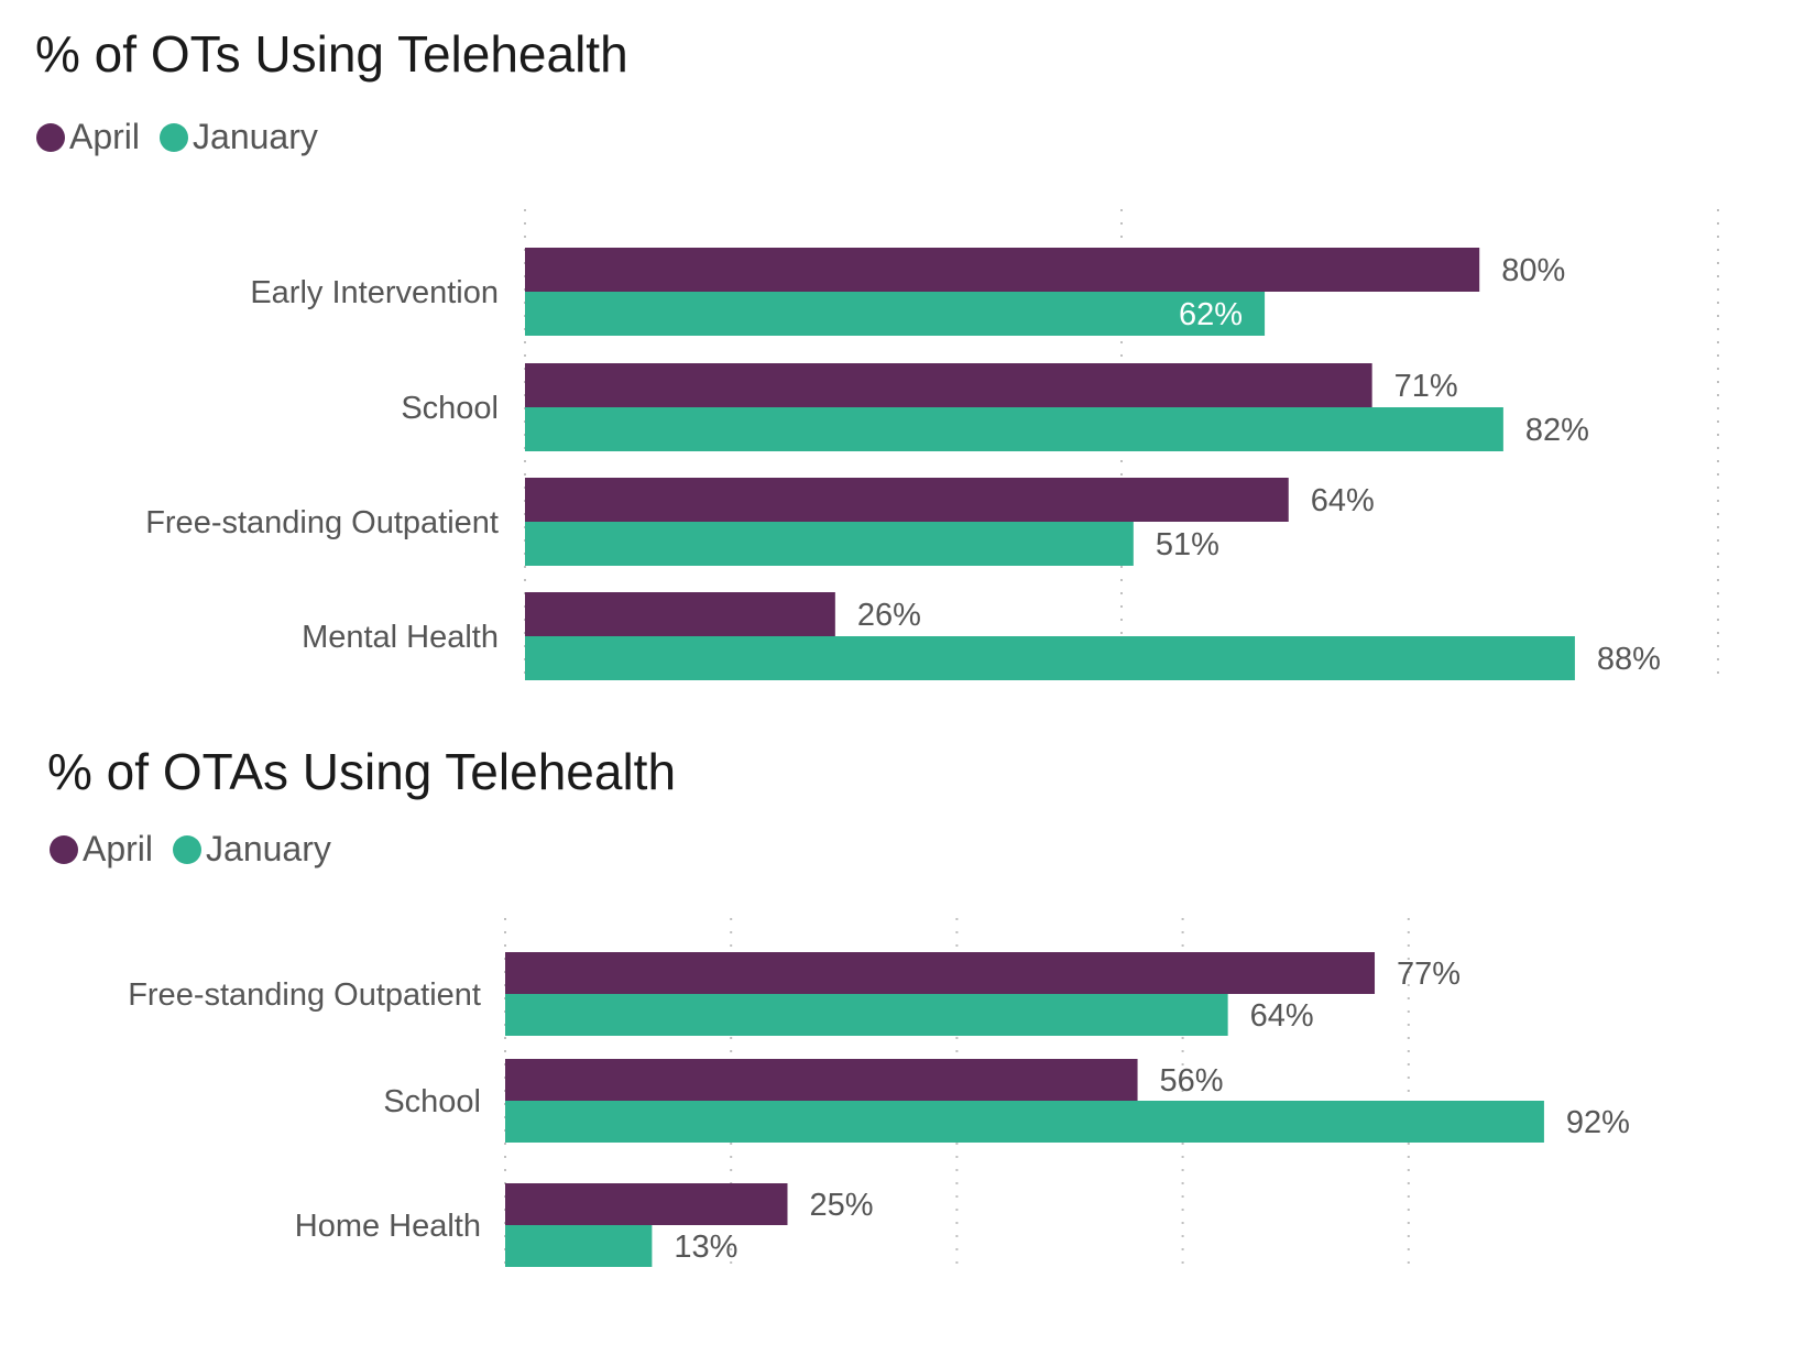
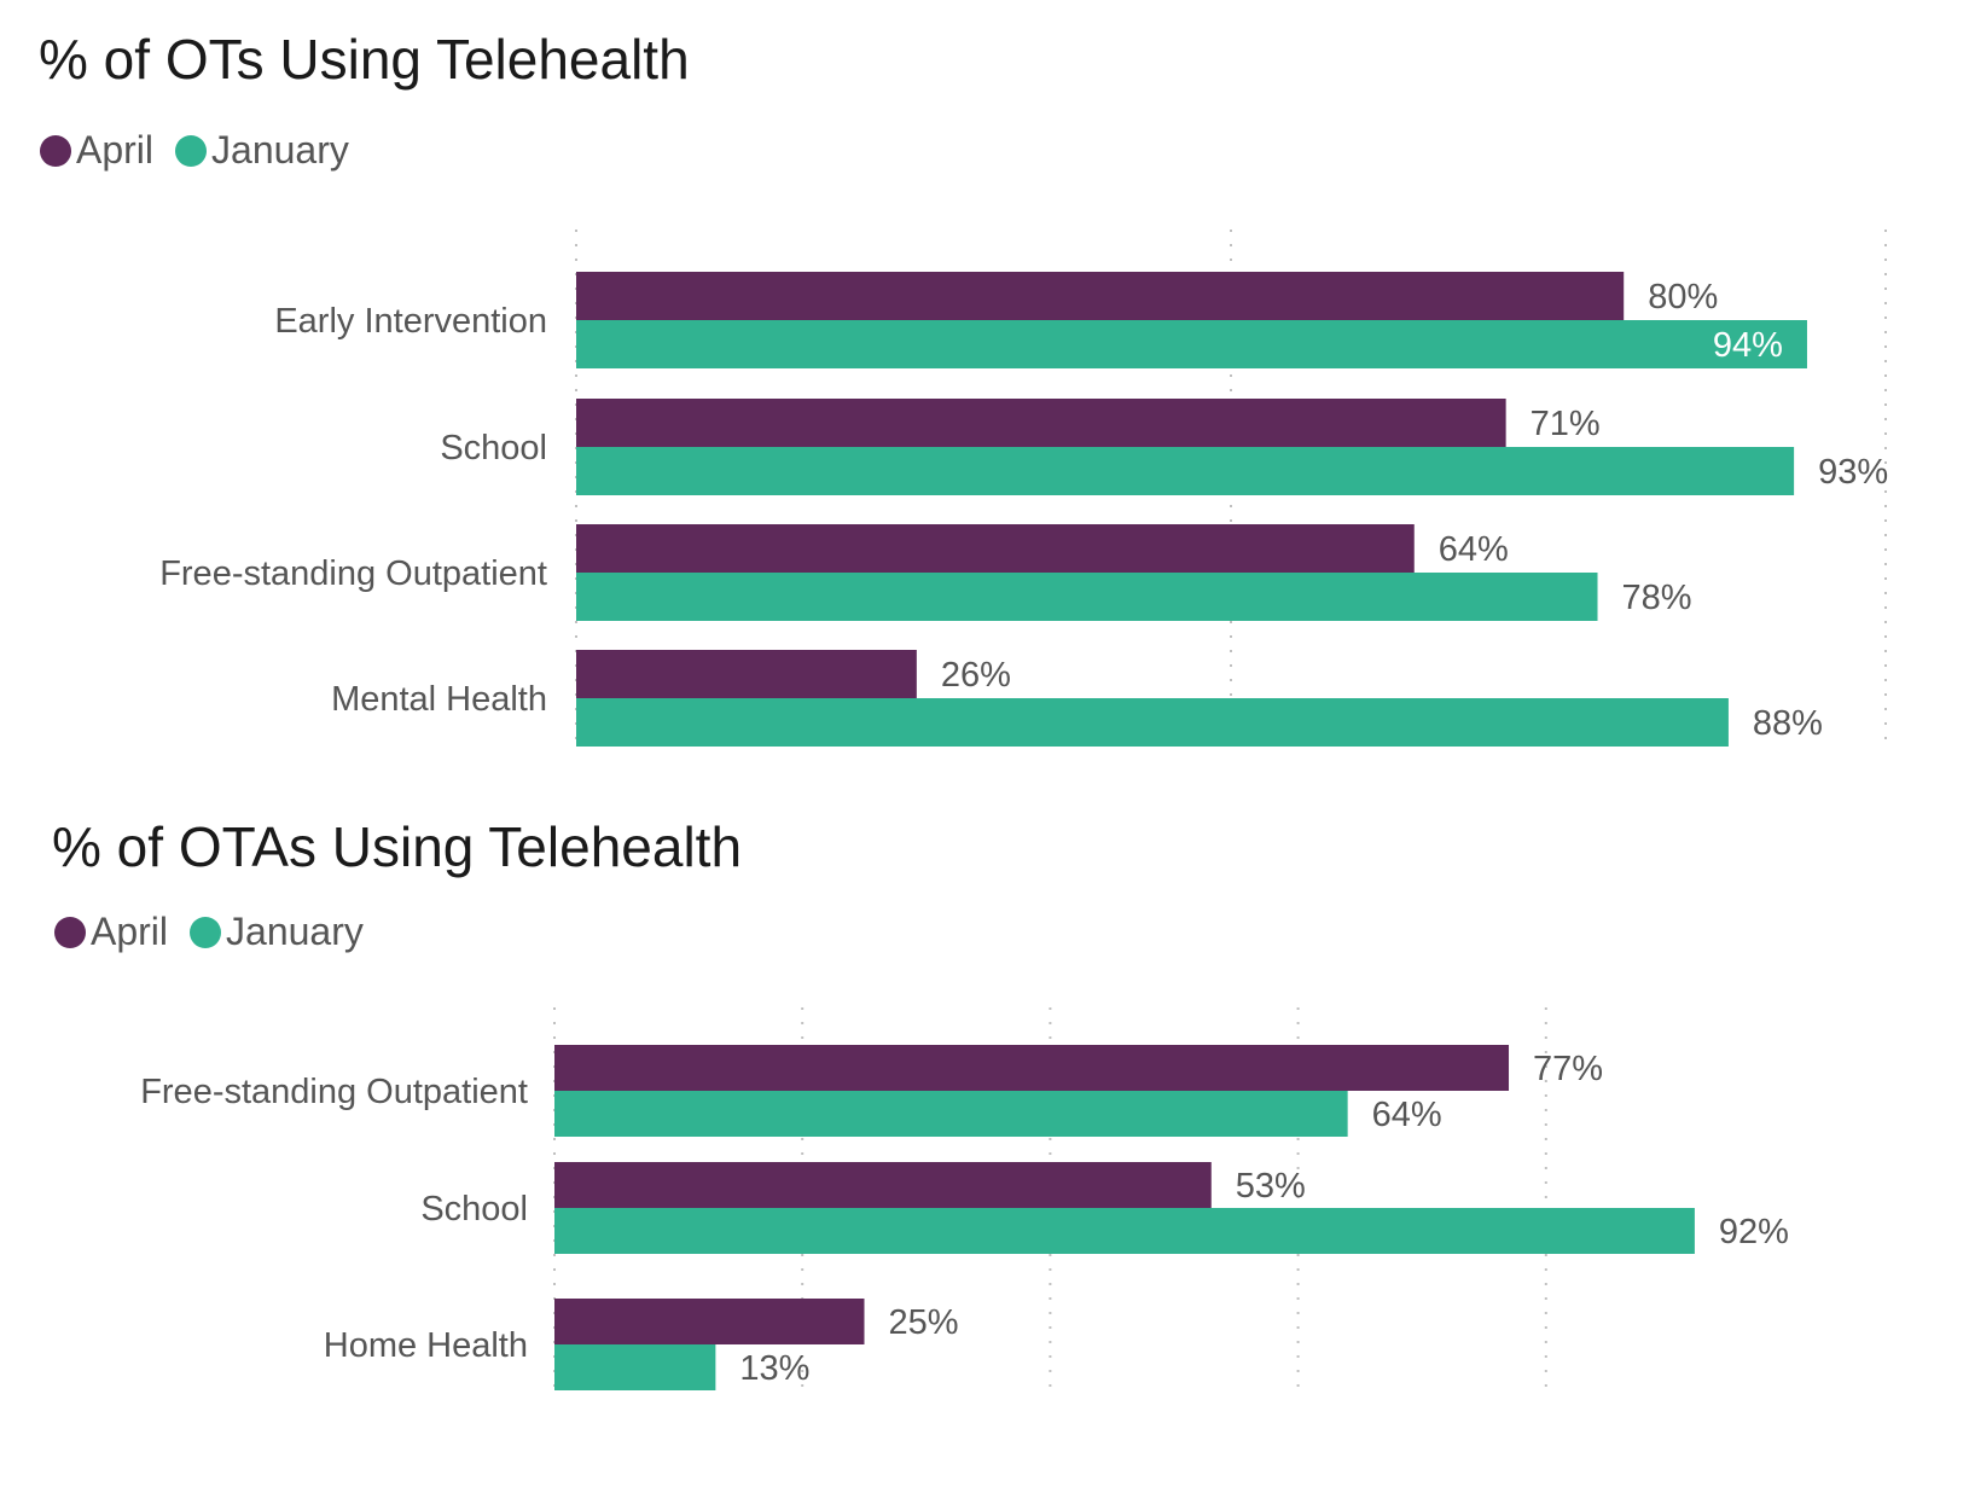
% of OTs Using Telehealth/January/Early Intervention: 62% -> 94%
% of OTs Using Telehealth/January/School: 82% -> 93%
% of OTs Using Telehealth/January/Free-standing Outpatient: 51% -> 78%
% of OTAs Using Telehealth/April/School: 56% -> 53%
